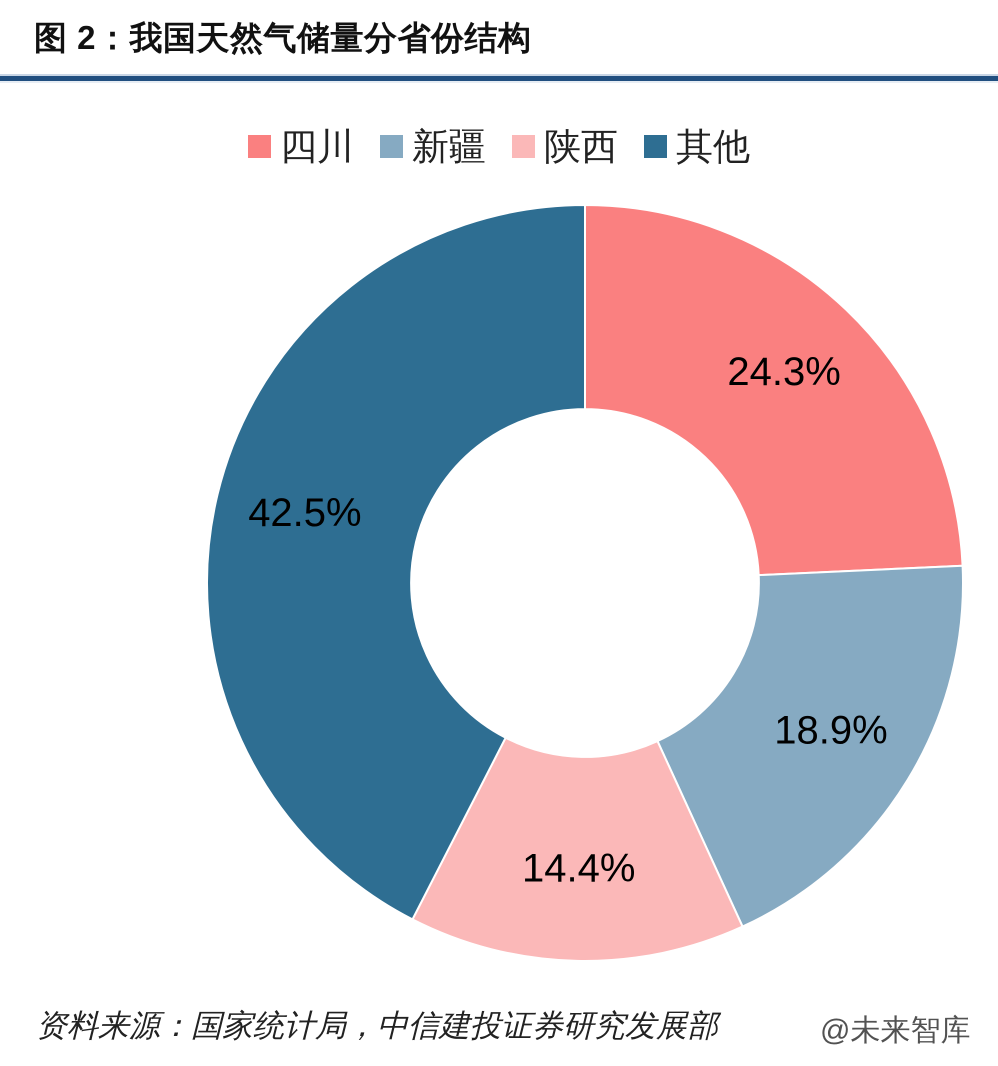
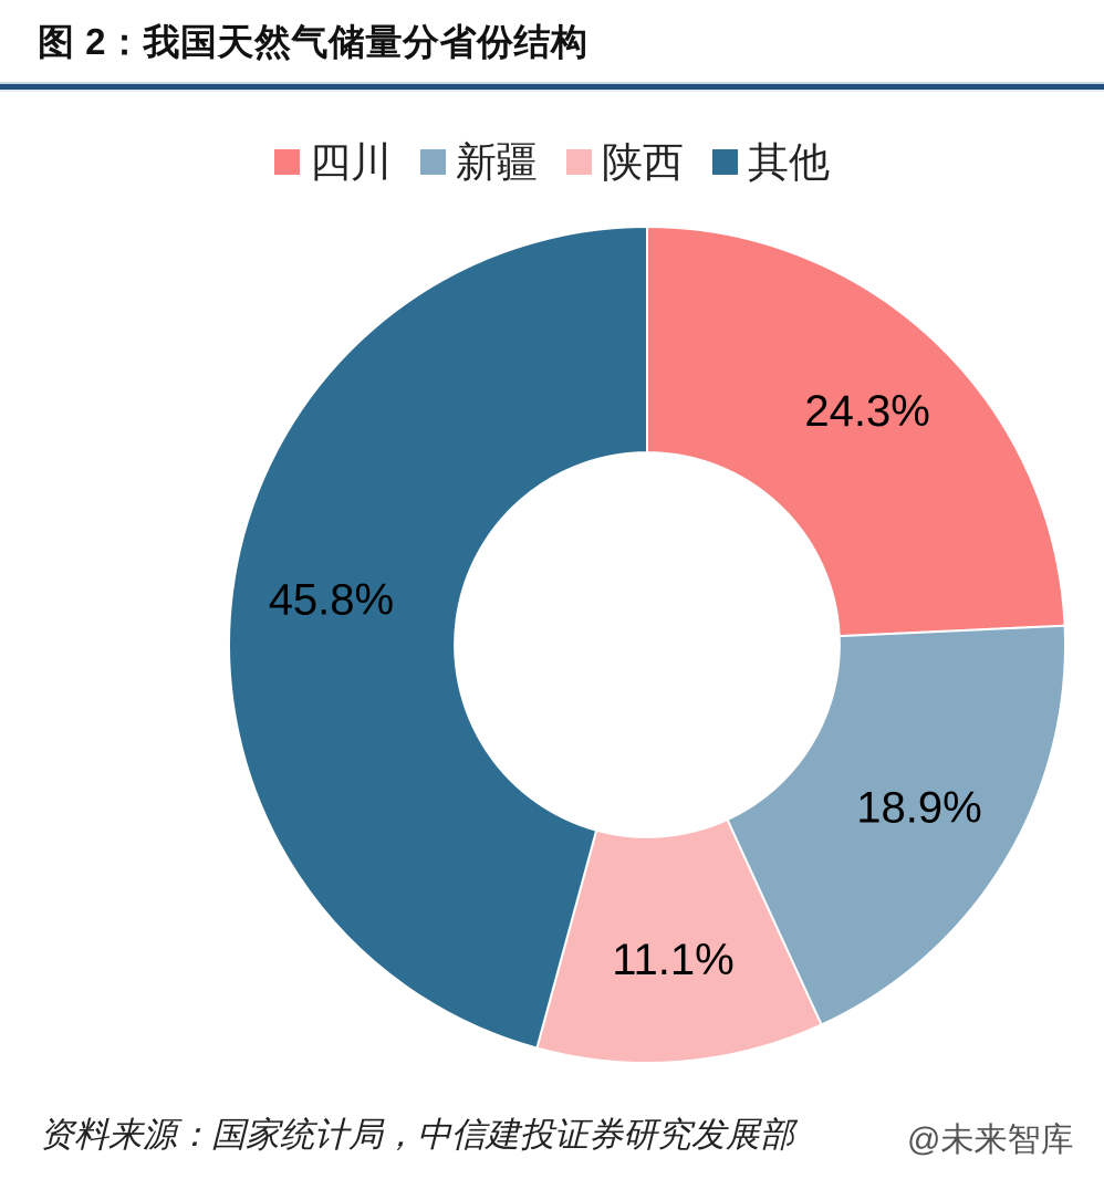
陕西: 14.4% -> 11.1%
其他: 42.5% -> 45.8%
